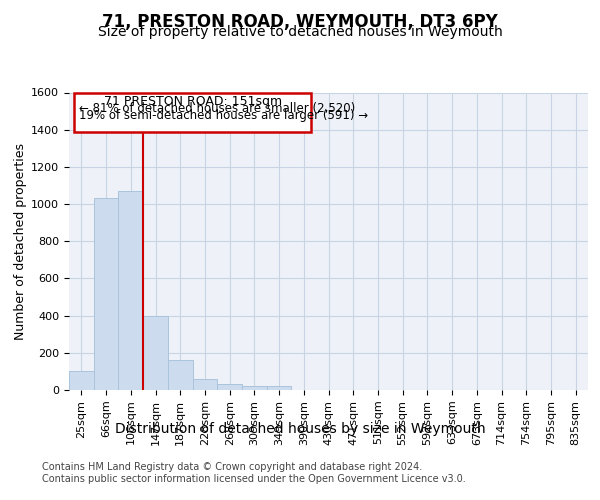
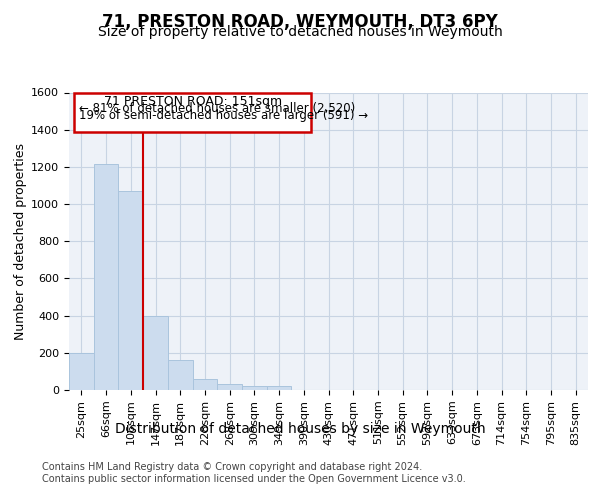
25sqm: 100 -> 200
66sqm: 1030 -> 1220
